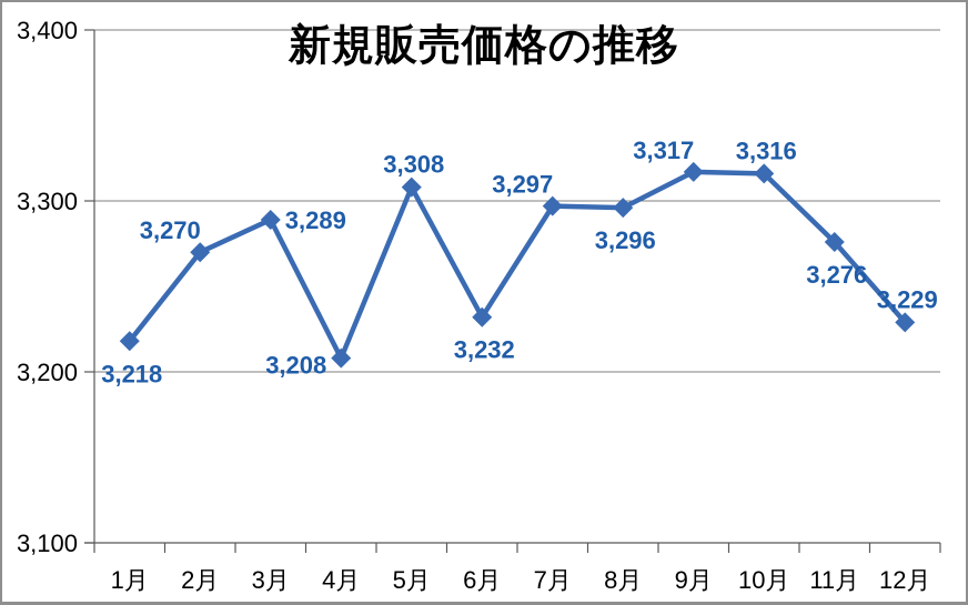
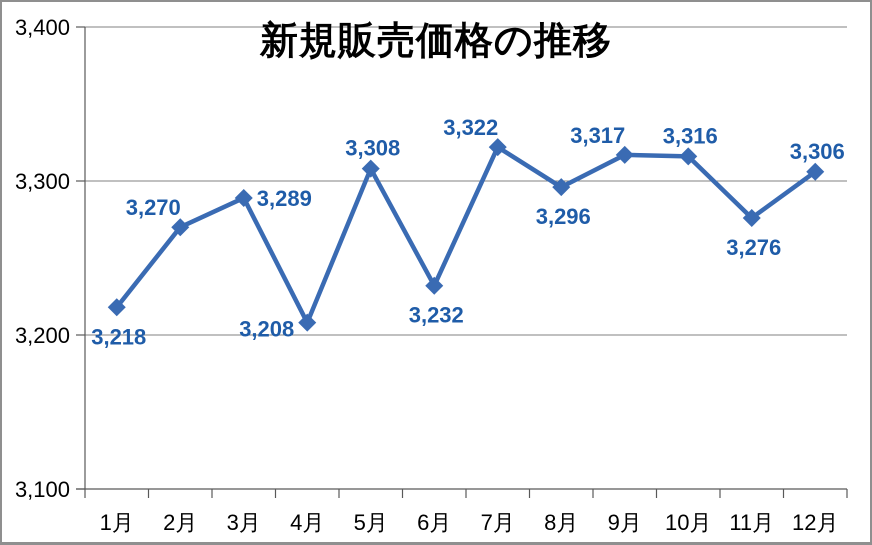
7月: 3,297 -> 3,322
12月: 3,229 -> 3,306
